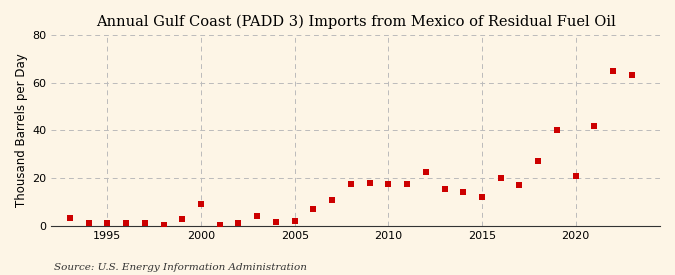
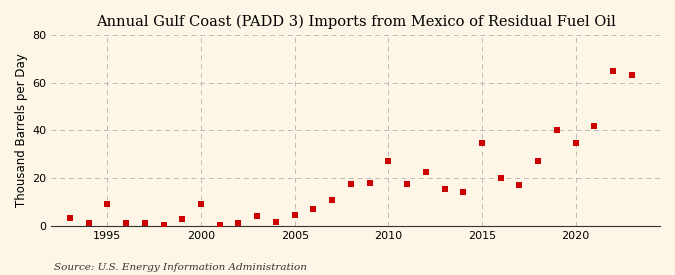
1995: 1.0 -> 9.0
2005: 2.0 -> 4.5
2010: 17.5 -> 27.0
2015: 12.0 -> 34.5
2020: 21.0 -> 34.5
